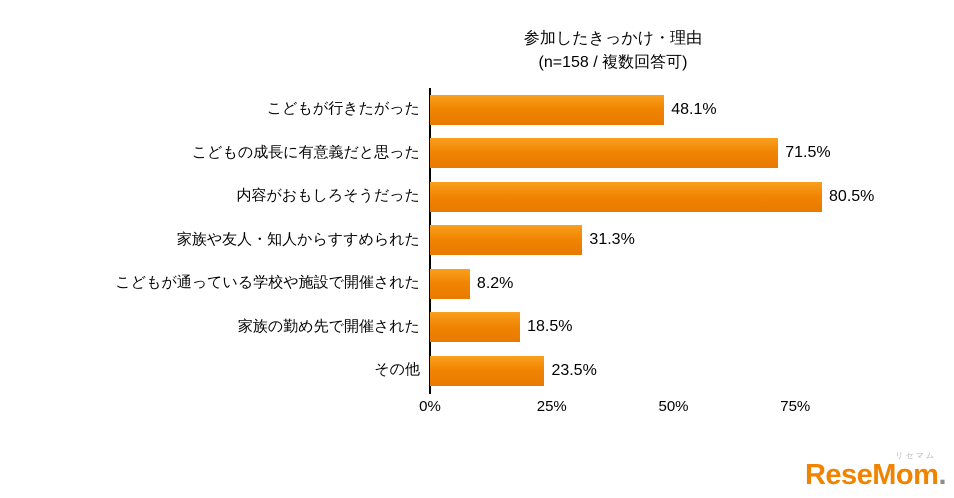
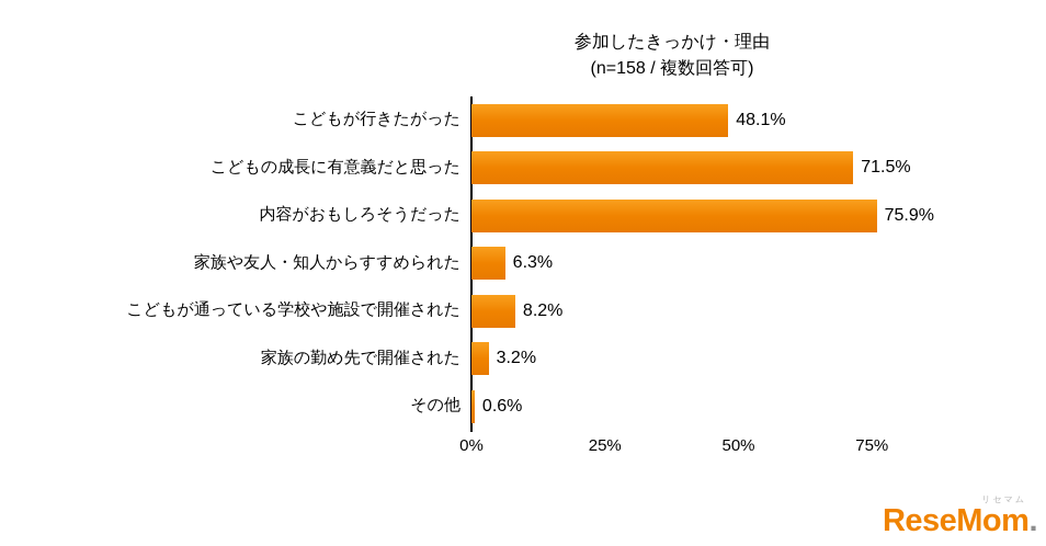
内容がおもしろそうだった: 80.5% -> 75.9%
家族や友人・知人からすすめられた: 31.3% -> 6.3%
家族の勤め先で開催された: 18.5% -> 3.2%
その他: 23.5% -> 0.6%
